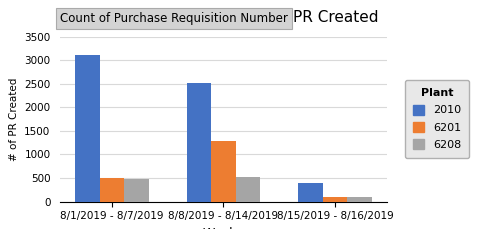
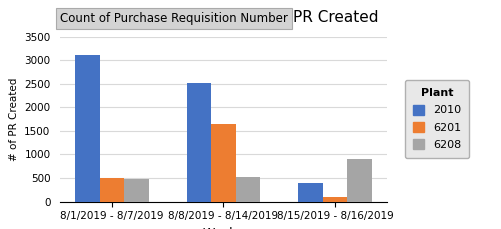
6201/8/8/2019 - 8/14/2019: 1290 -> 1650
6208/8/15/2019 - 8/16/2019: 100 -> 900
